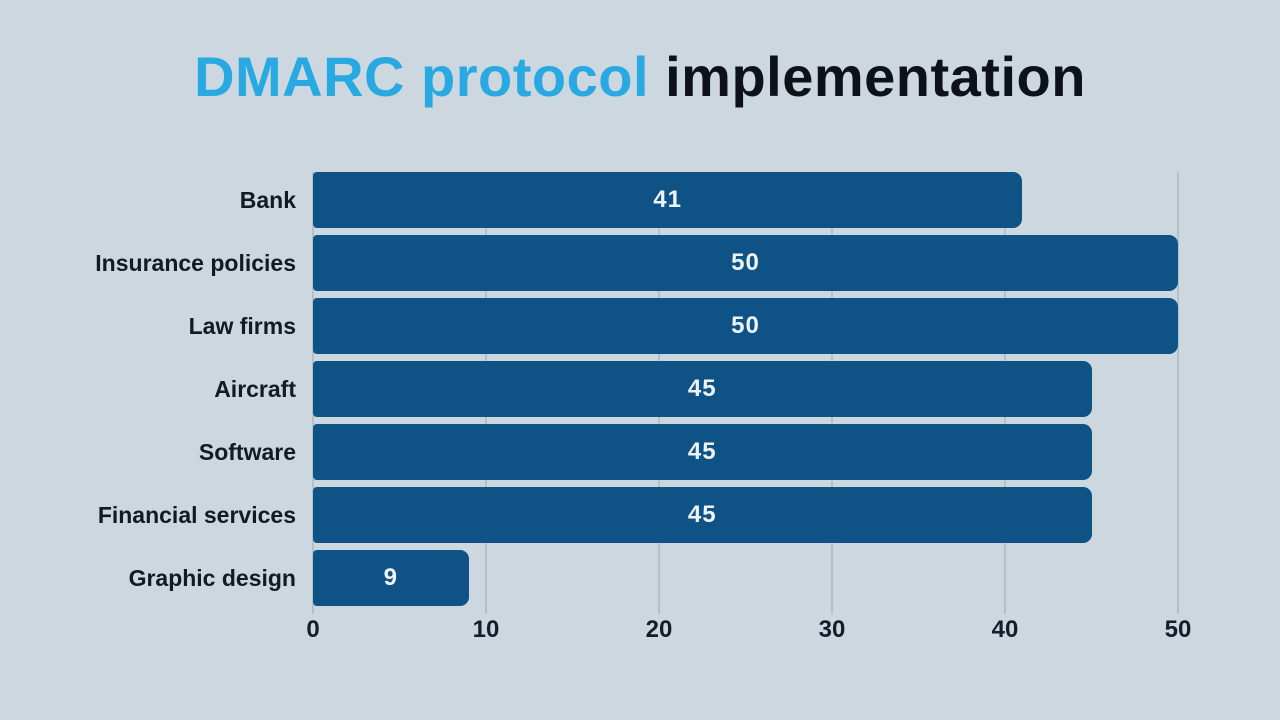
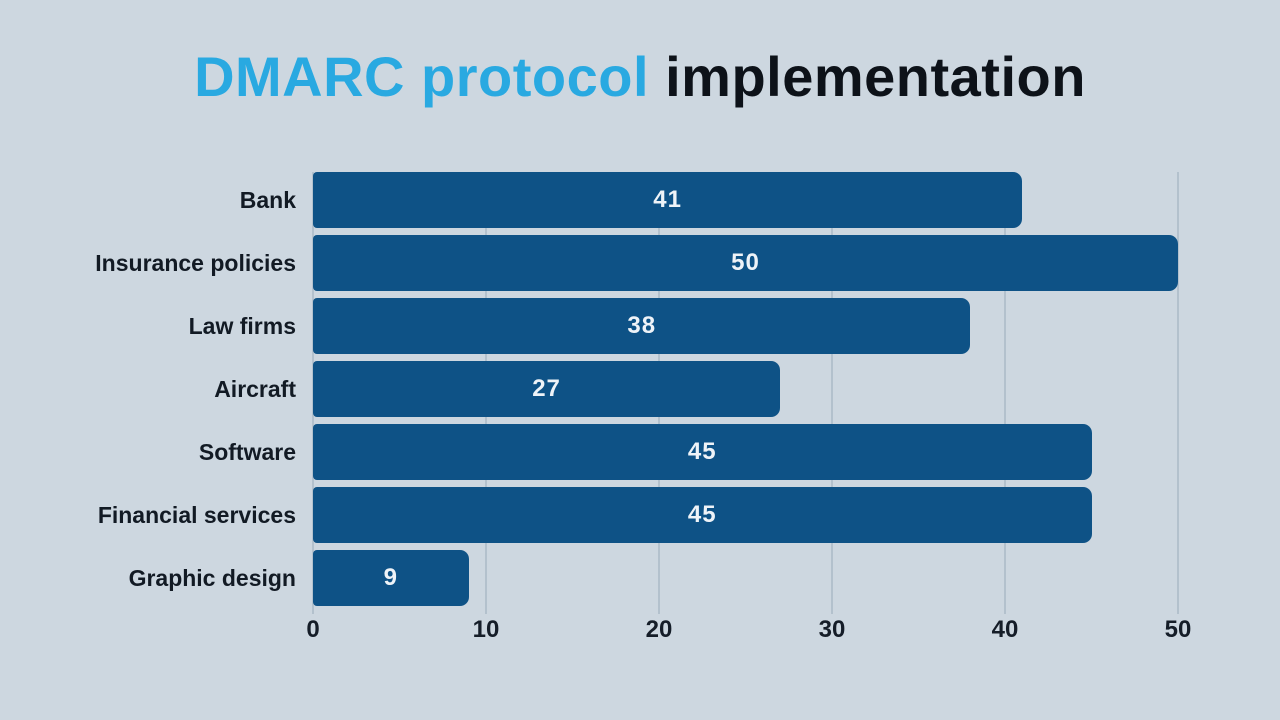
Law firms: 50 -> 38
Aircraft: 45 -> 27
